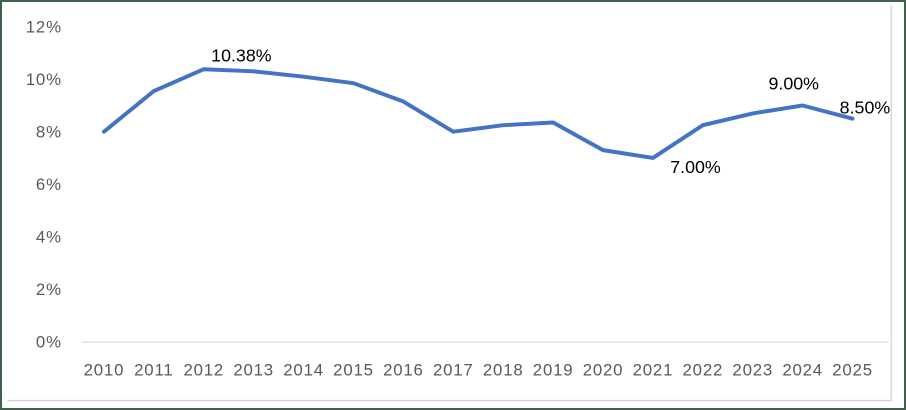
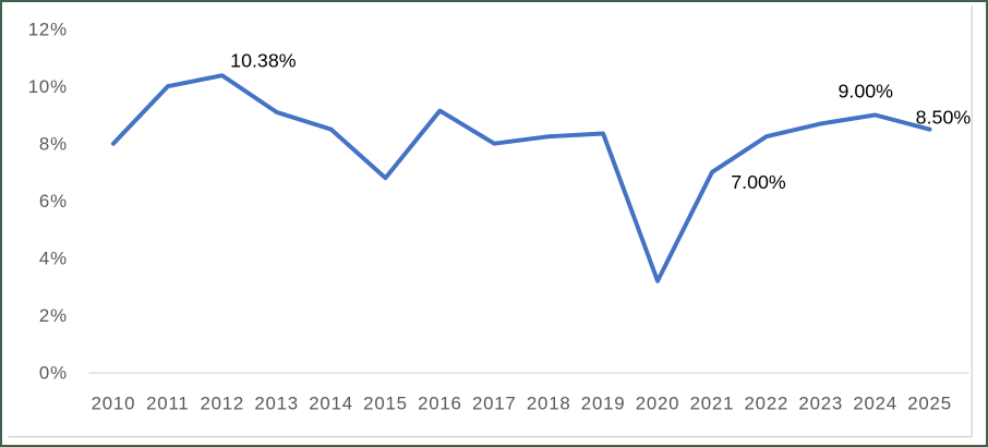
2011: 9.6% -> 10.0%
2013: 10.3% -> 9.1%
2014: 10.1% -> 8.5%
2015: 9.8% -> 6.8%
2020: 7.3% -> 3.2%
